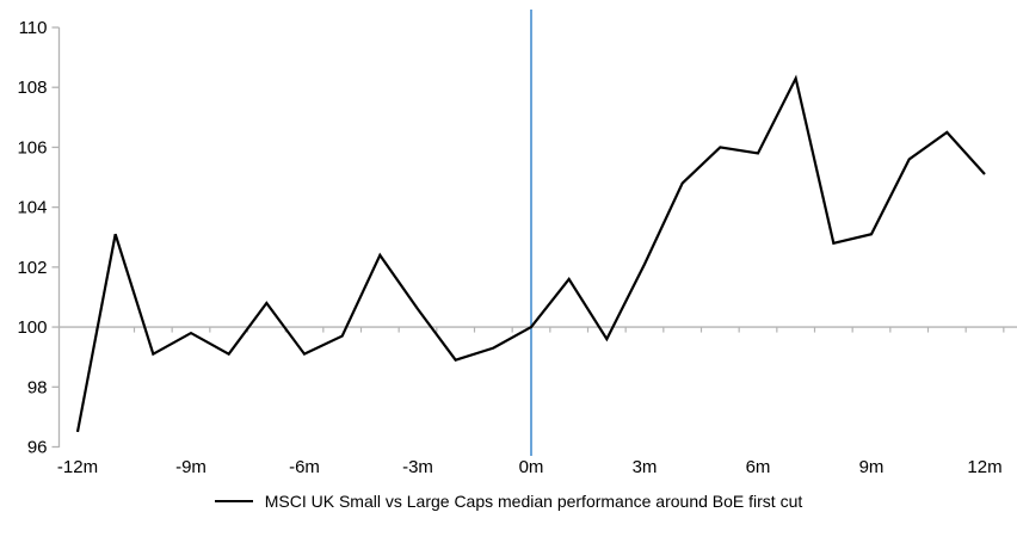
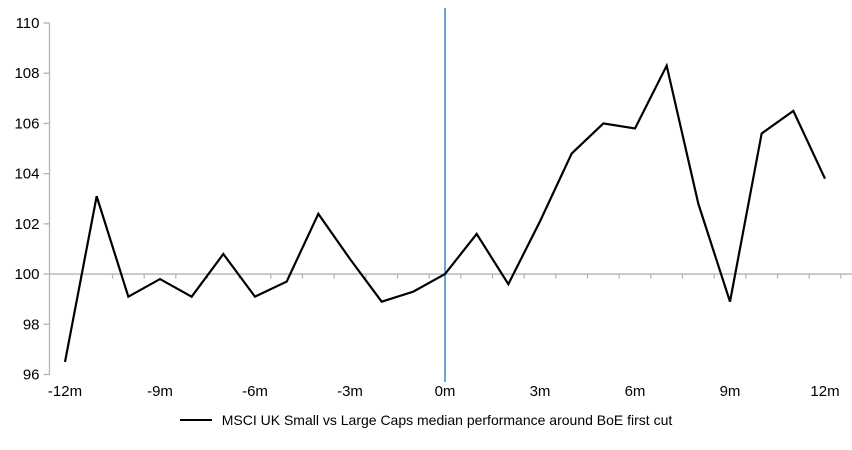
9m: 103.1 -> 98.9
12m: 105.1 -> 103.8
